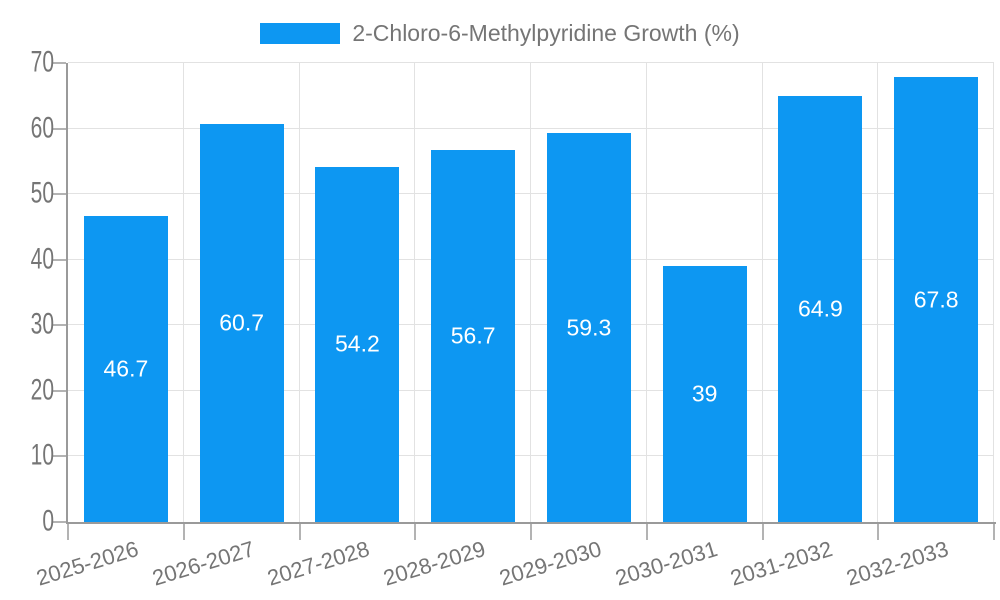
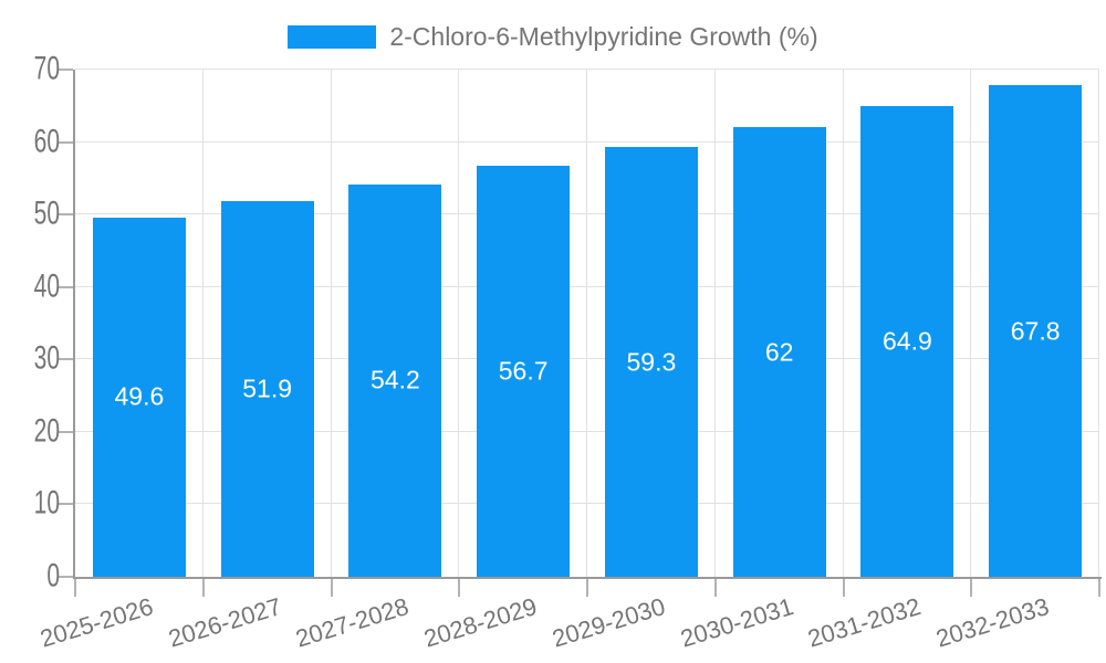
2025-2026: 46.7 -> 49.6
2026-2027: 60.7 -> 51.9
2030-2031: 39 -> 62
